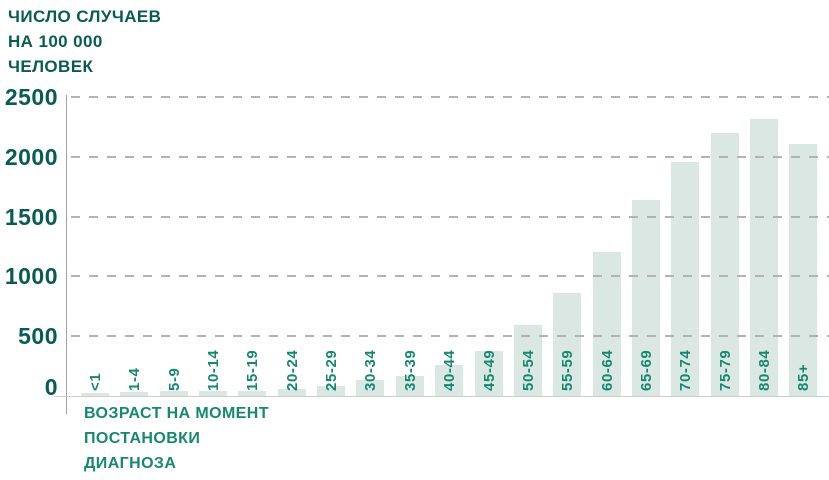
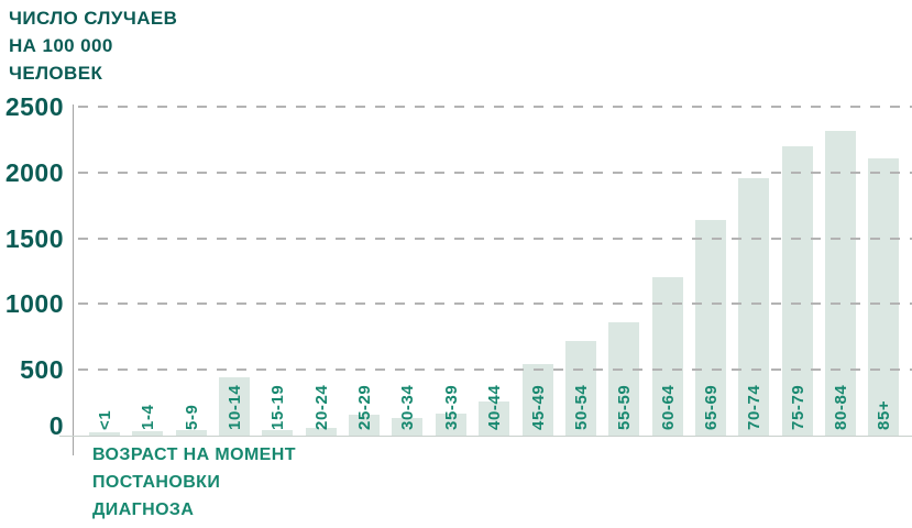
10-14: 40 -> 440
25-29: 80 -> 160
45-49: 380 -> 540
50-54: 590 -> 720
